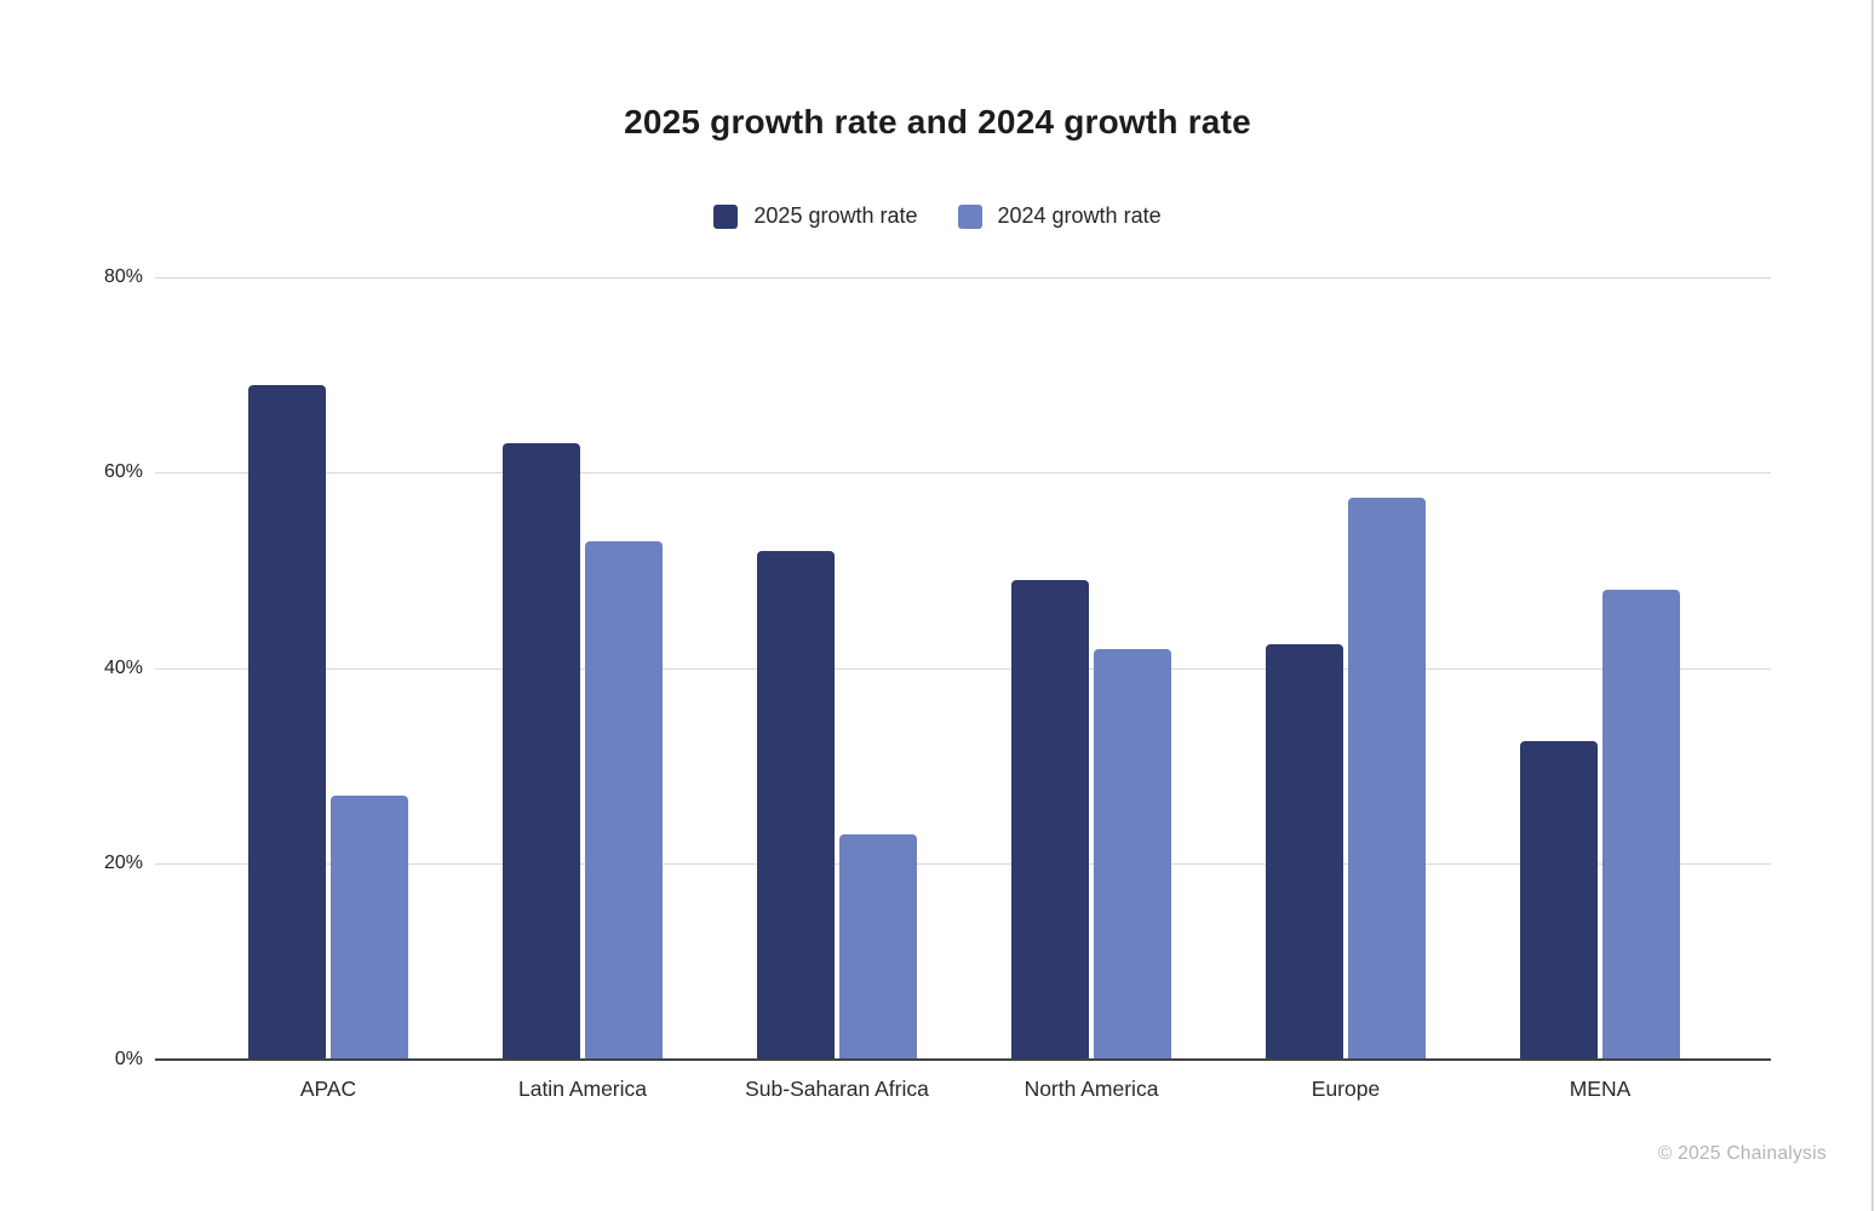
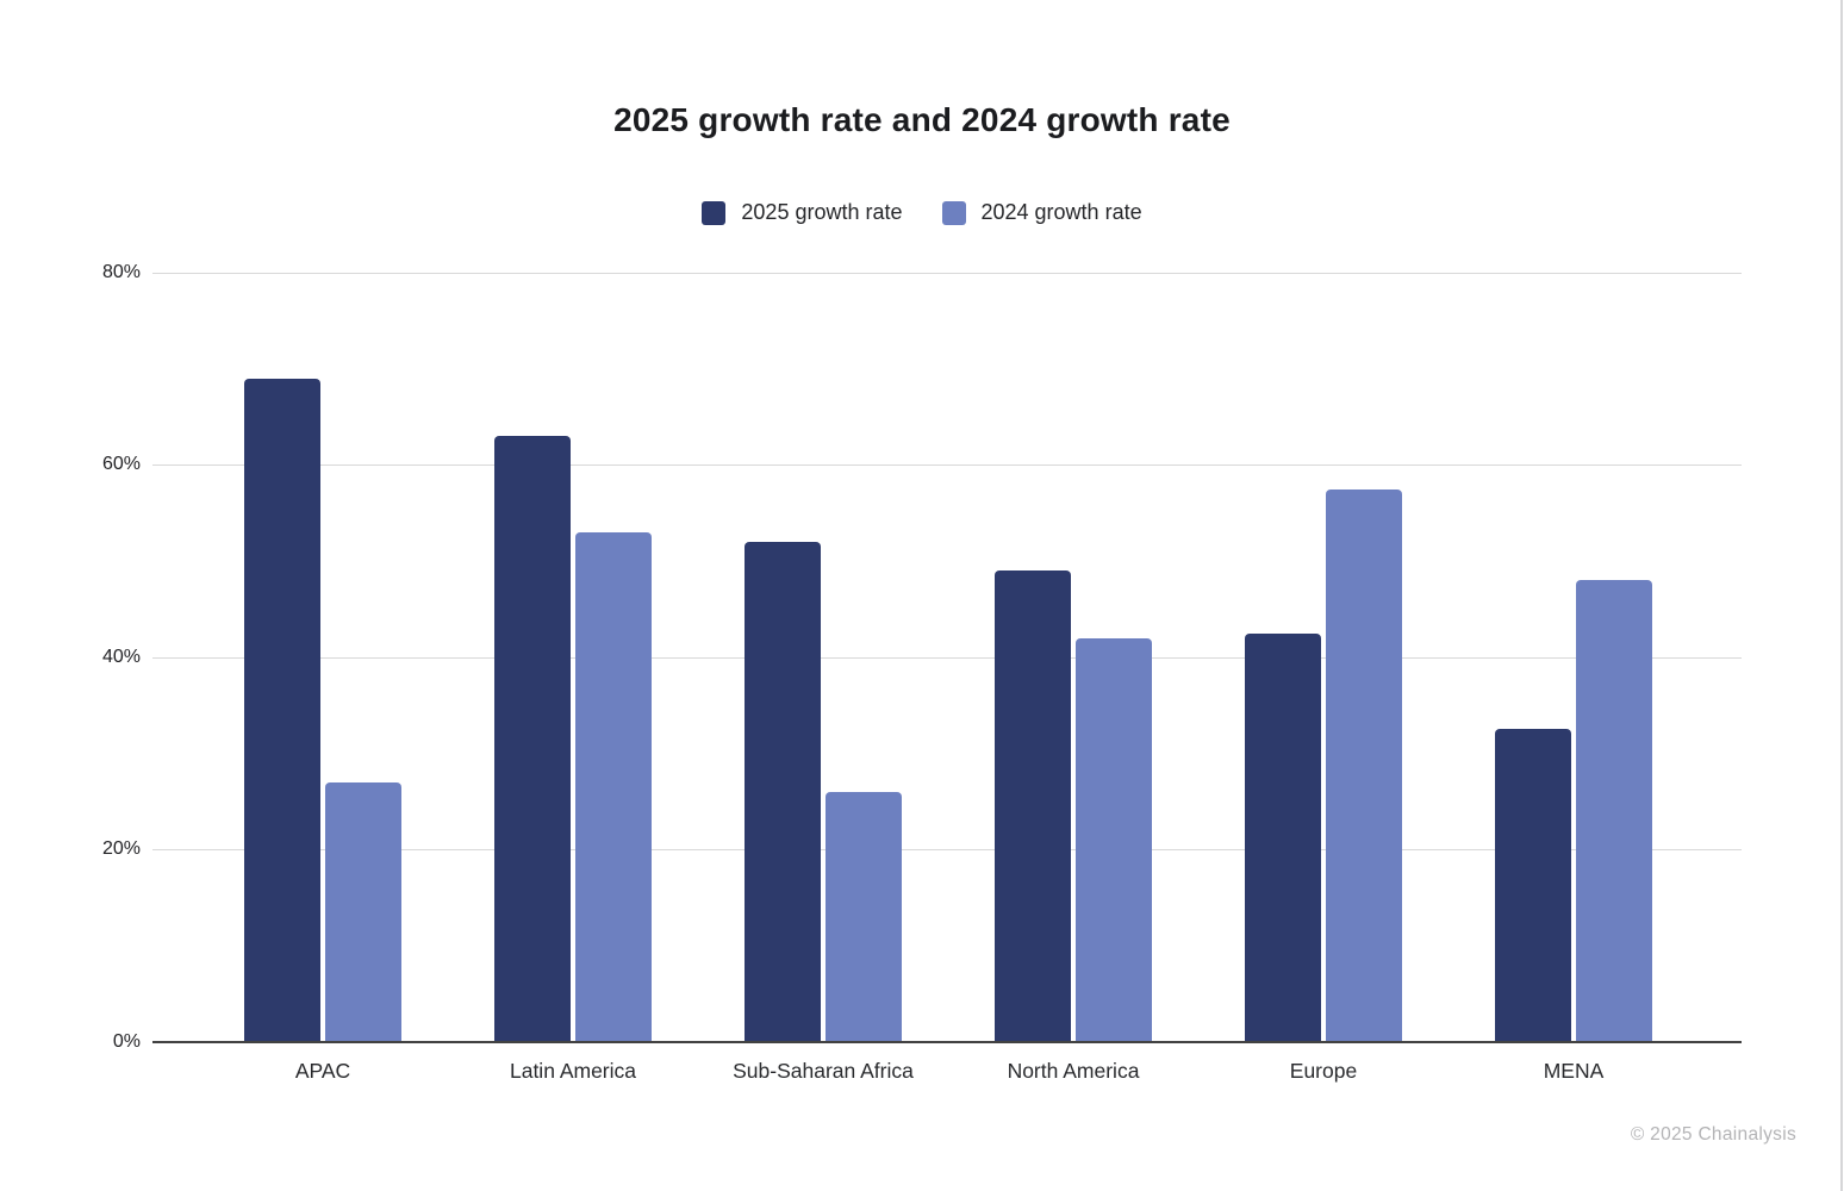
2024 growth rate/Sub-Saharan Africa: 23% -> 26%
